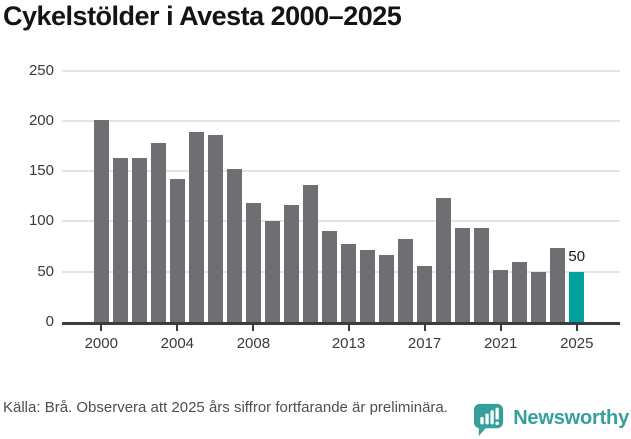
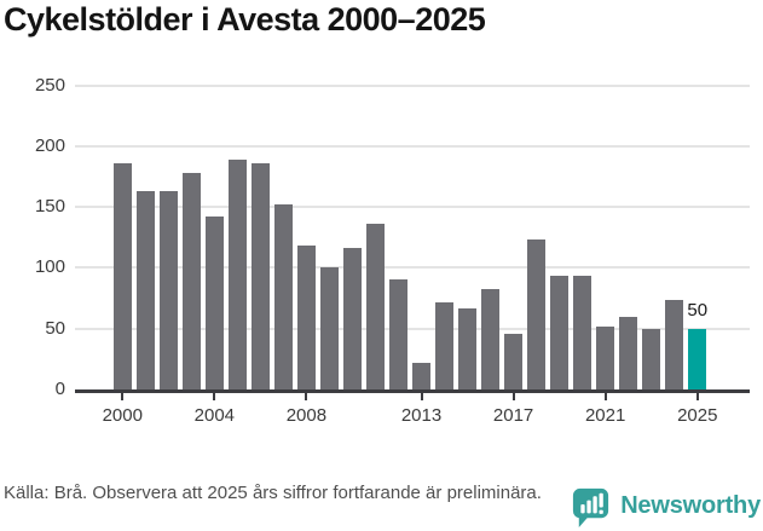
2000: 201 -> 186
2013: 78 -> 22
2017: 56 -> 46
